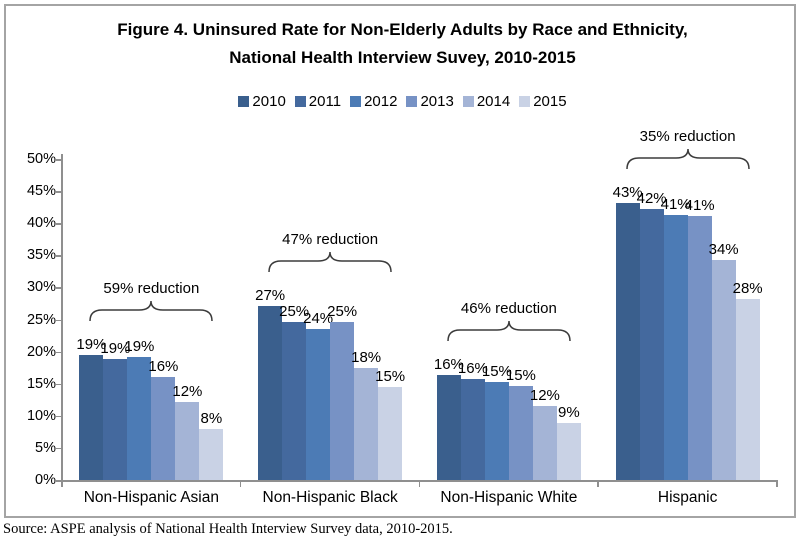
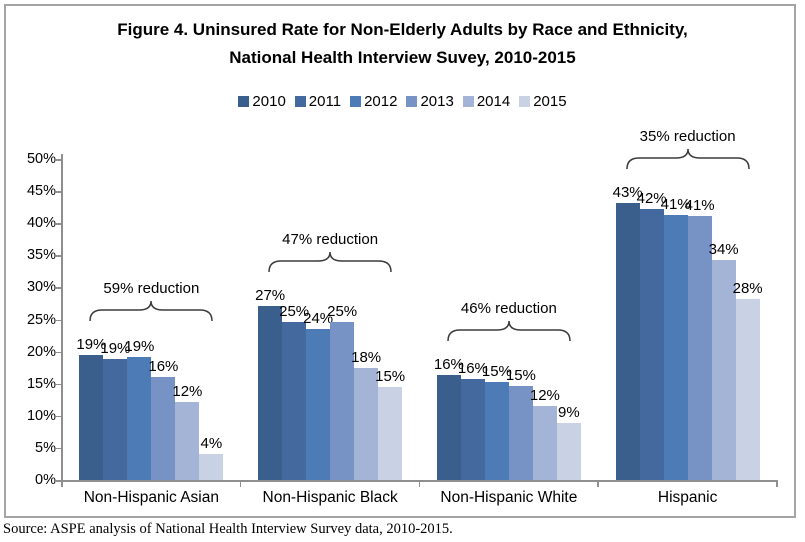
2015/Non-Hispanic Asian: 8% -> 4%
